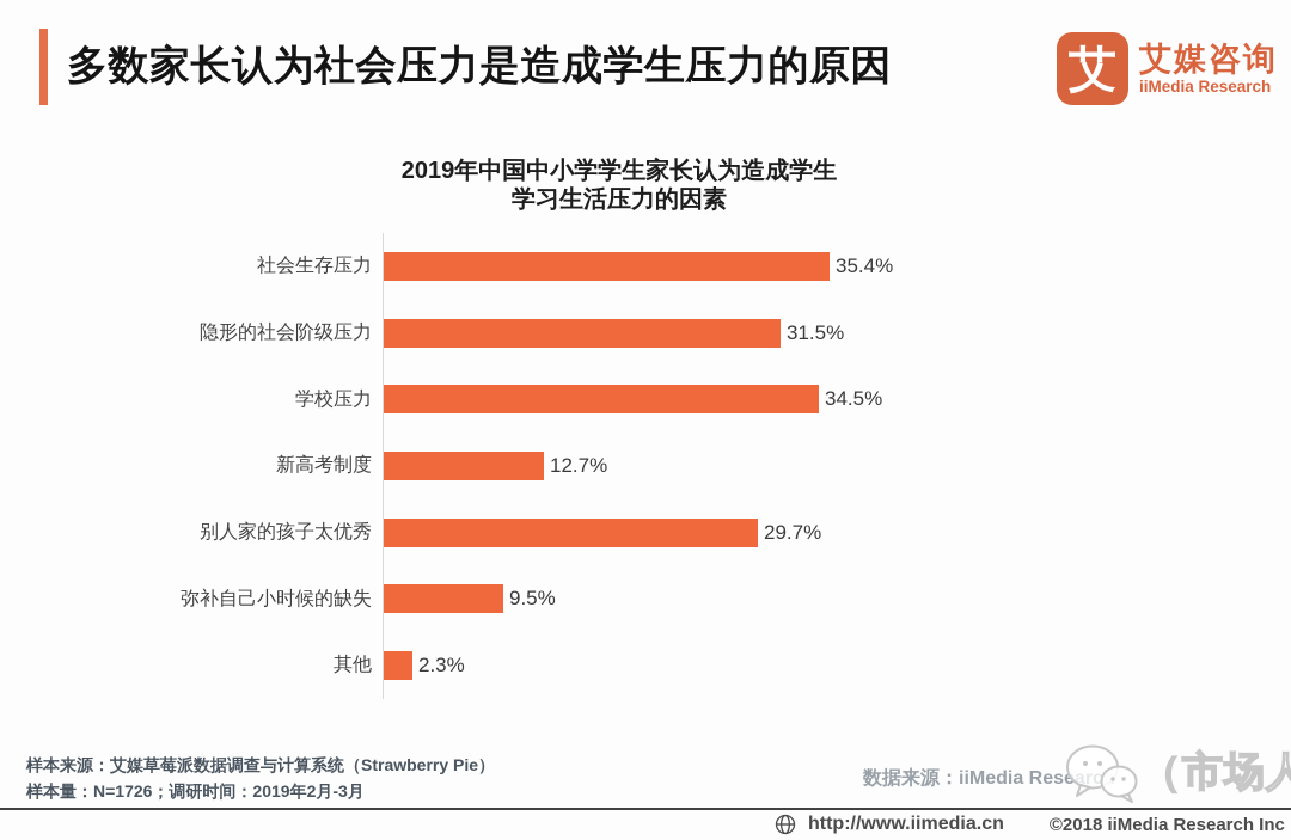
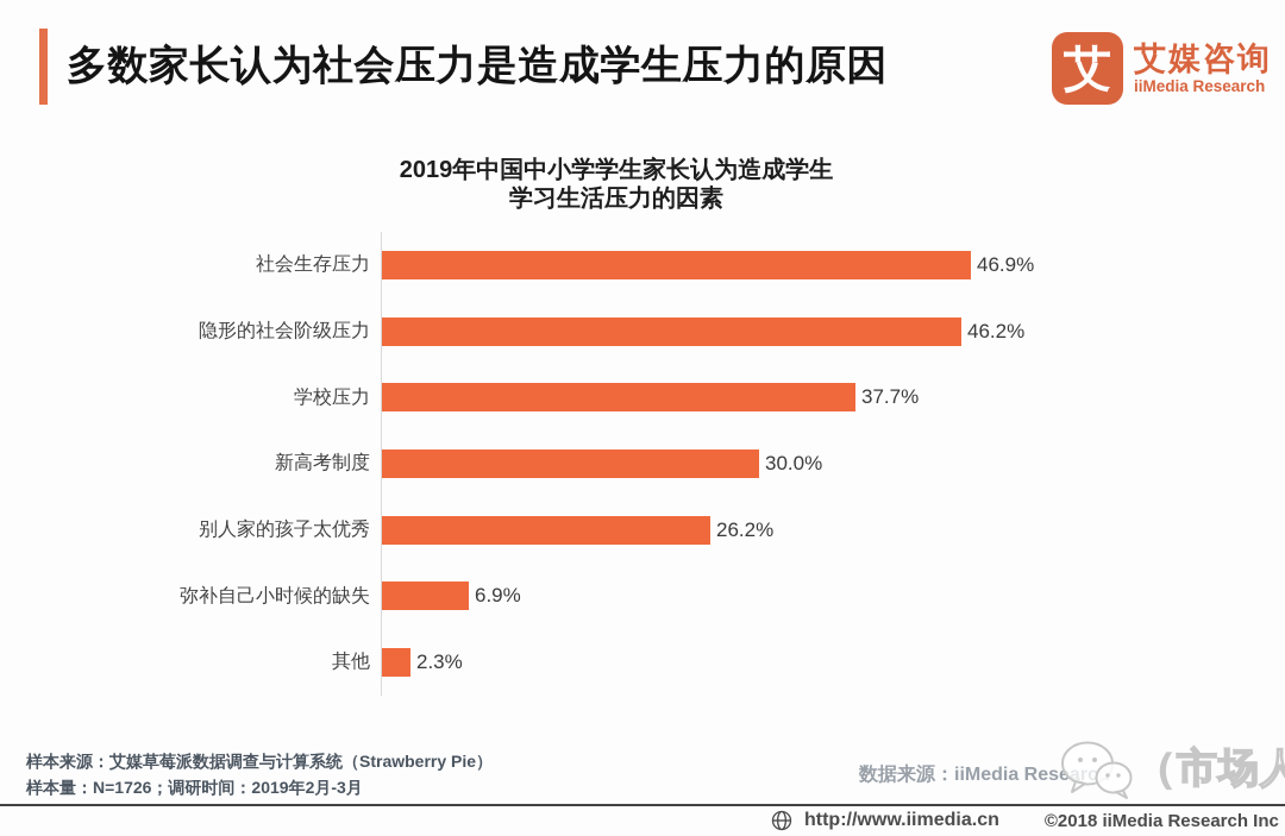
社会生存压力: 35.4% -> 46.9%
隐形的社会阶级压力: 31.5% -> 46.2%
学校压力: 34.5% -> 37.7%
新高考制度: 12.7% -> 30.0%
别人家的孩子太优秀: 29.7% -> 26.2%
弥补自己小时候的缺失: 9.5% -> 6.9%
